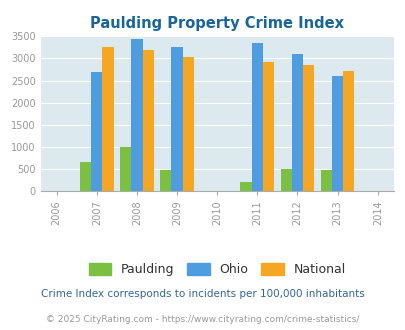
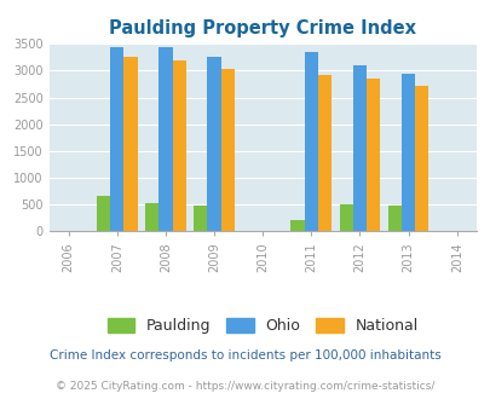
Ohio/2007: 2700 -> 3450
Paulding/2008: 1000 -> 530
Ohio/2013: 2600 -> 2940
